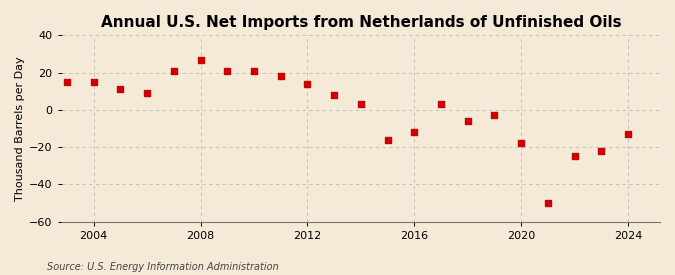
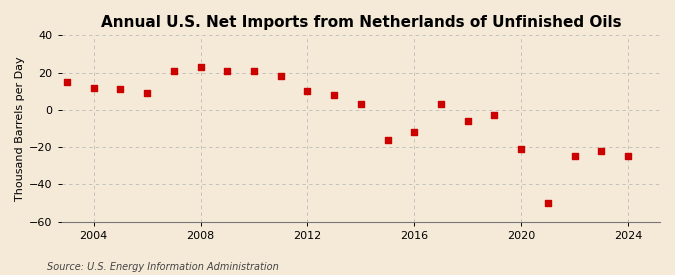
2004: 15 -> 12
2008: 27 -> 23
2012: 14 -> 10
2020: -18 -> -21
2024: -13 -> -25
